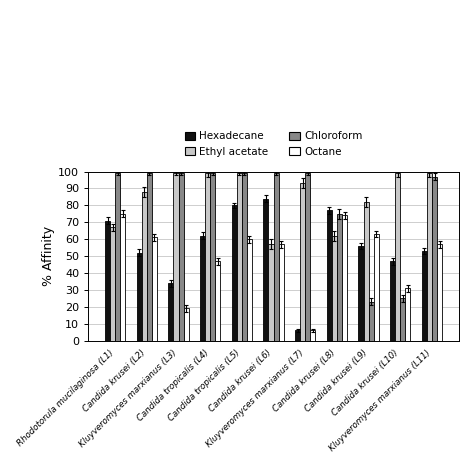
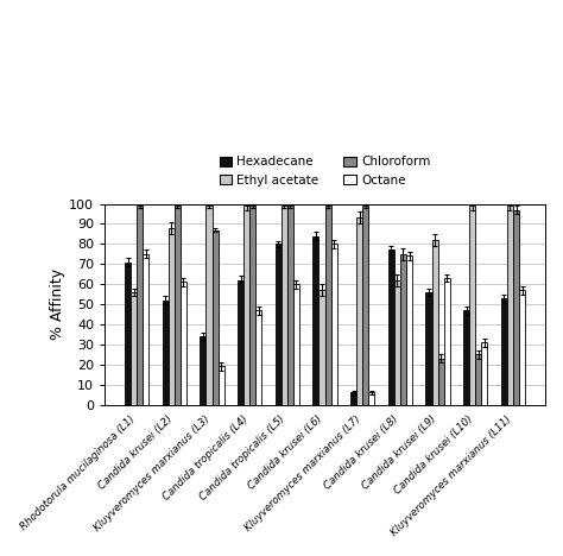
Ethyl acetate/Rhodotorula mucilaginosa (L1): 67 -> 56
Chloroform/Kluyveromyces marxianus (L3): 99 -> 87
Octane/Candida krusei (L6): 57 -> 80
